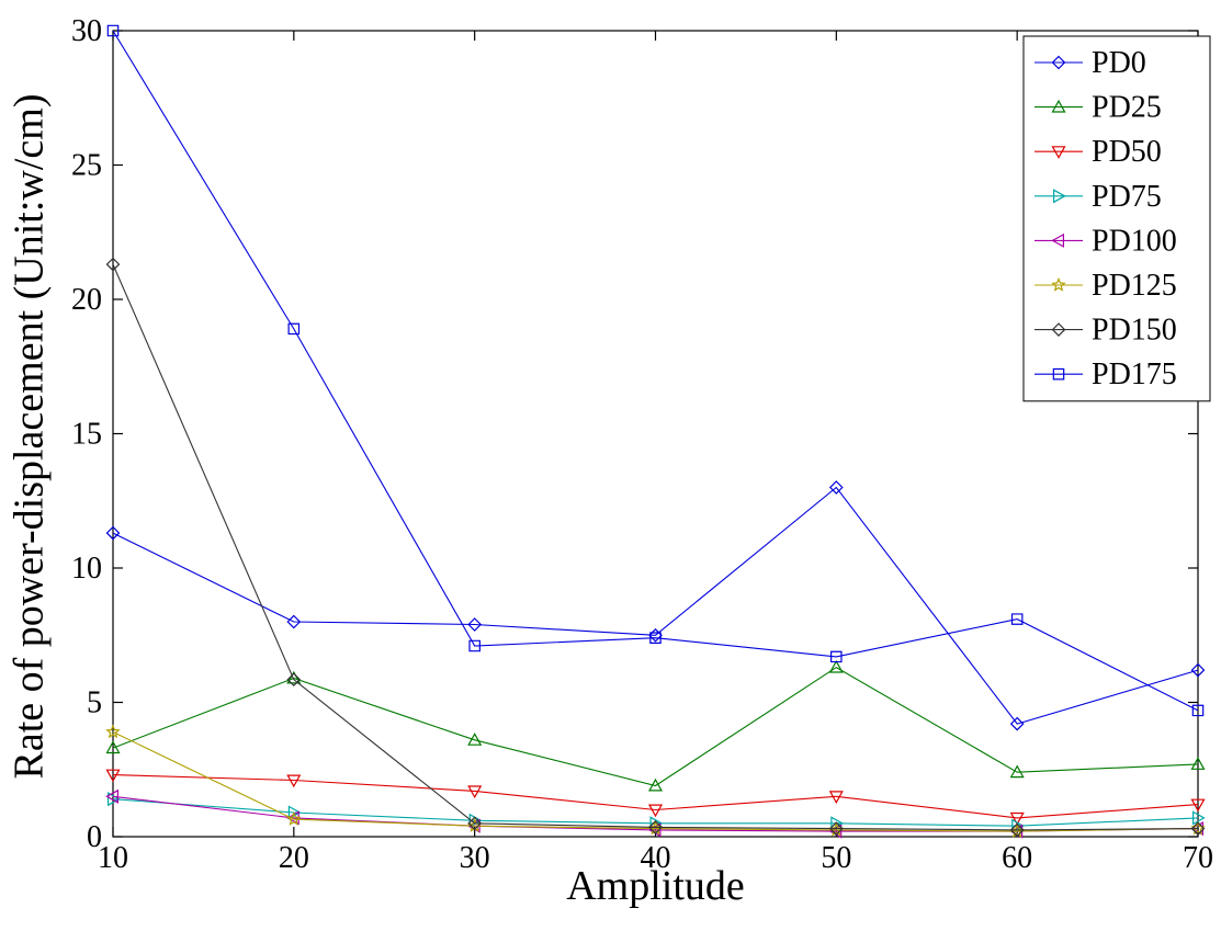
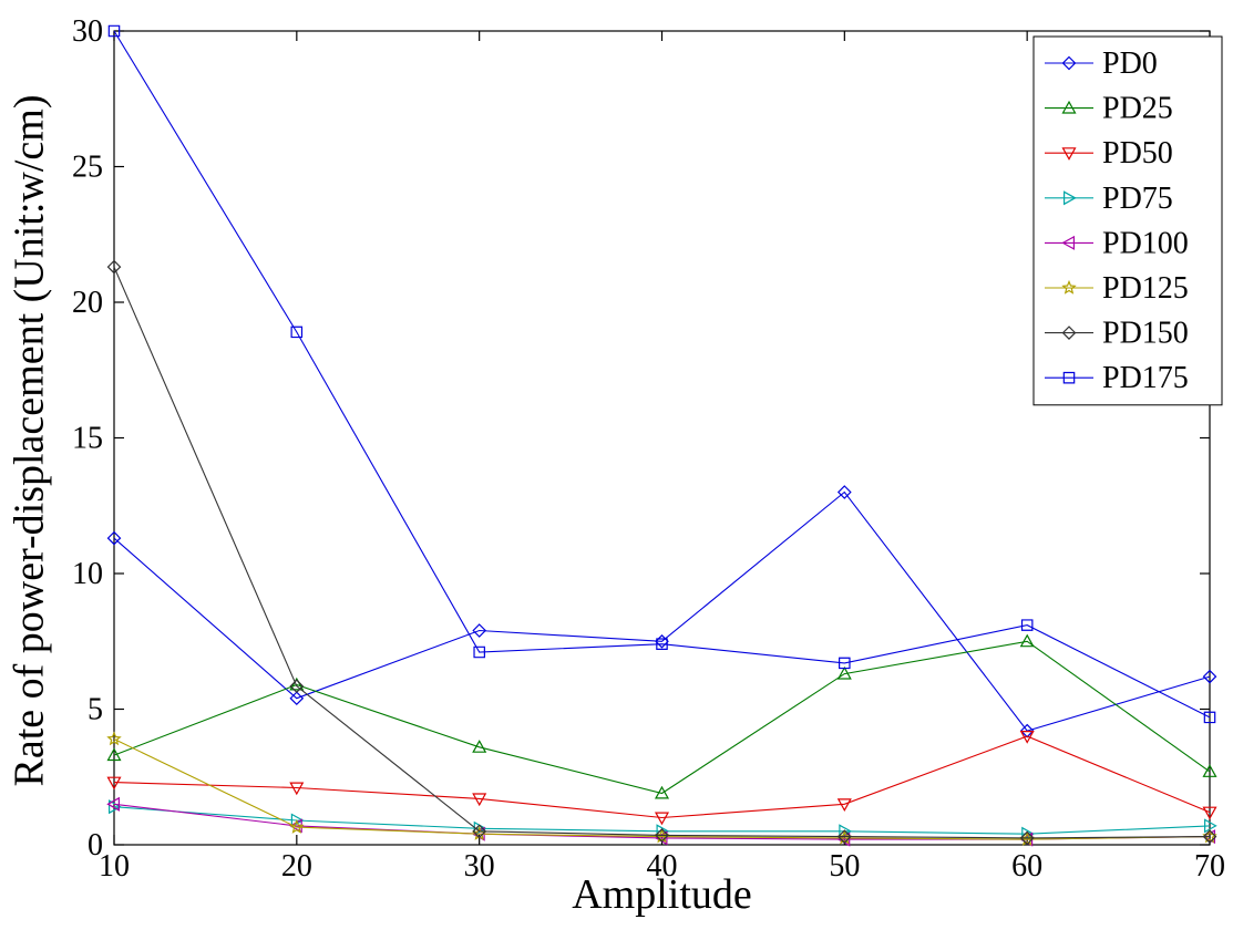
PD0/20: 8.0 -> 5.4
PD25/60: 2.4 -> 7.5
PD50/60: 0.7 -> 4.0
